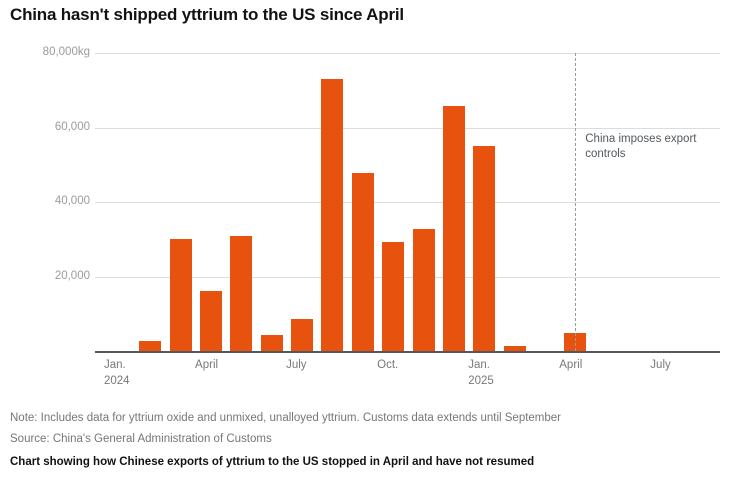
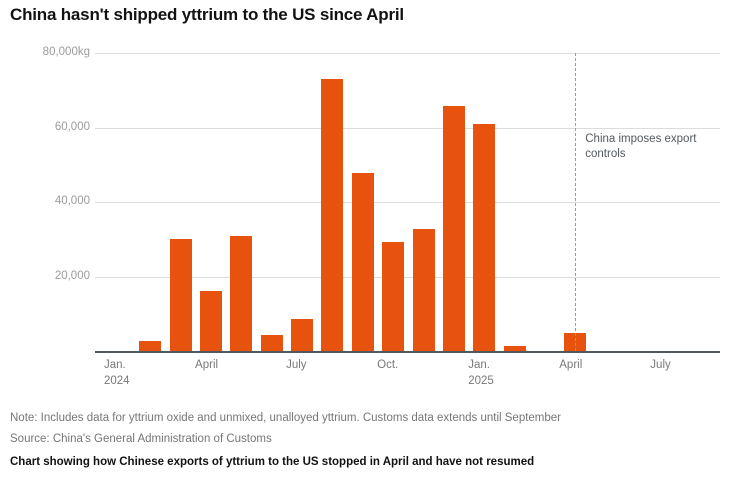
Jan. 2025: 55000 -> 61000
